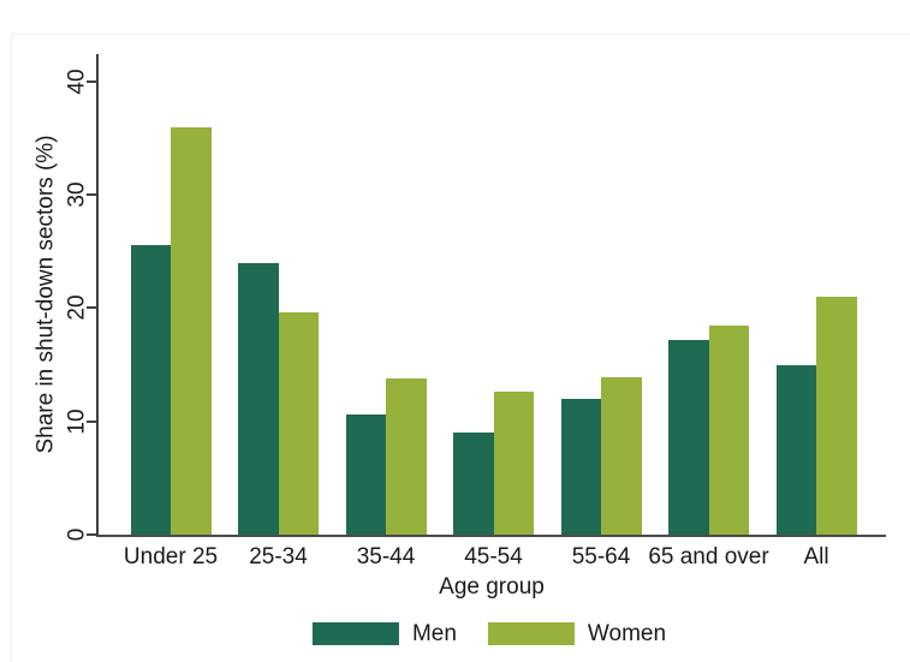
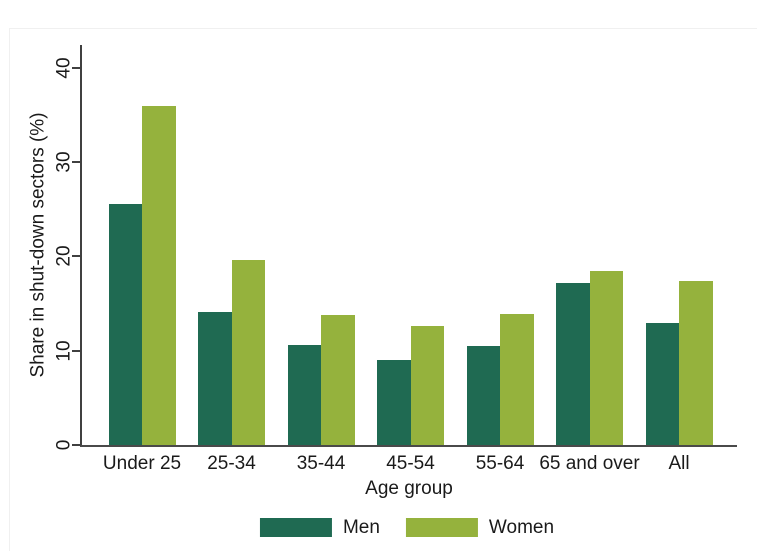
Men/25-34: 24 -> 14
Men/55-64: 12 -> 11
Men/All: 15 -> 13
Women/All: 21 -> 17
